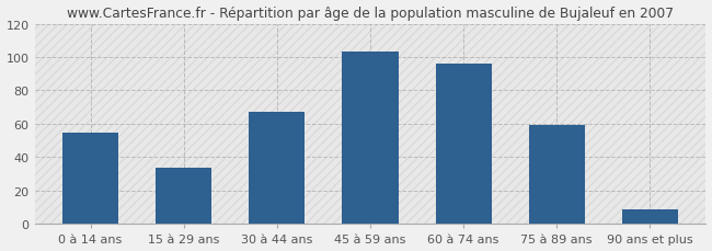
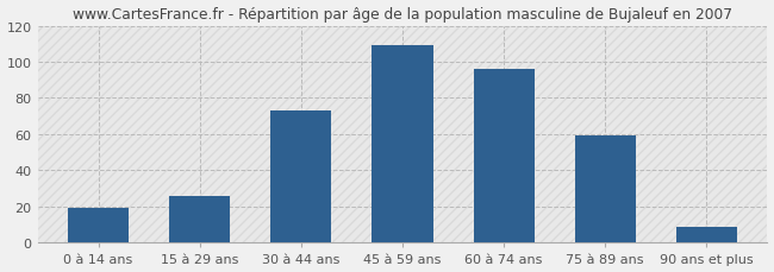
0 à 14 ans: 55 -> 19
15 à 29 ans: 34 -> 26
30 à 44 ans: 67 -> 73
45 à 59 ans: 103 -> 109
